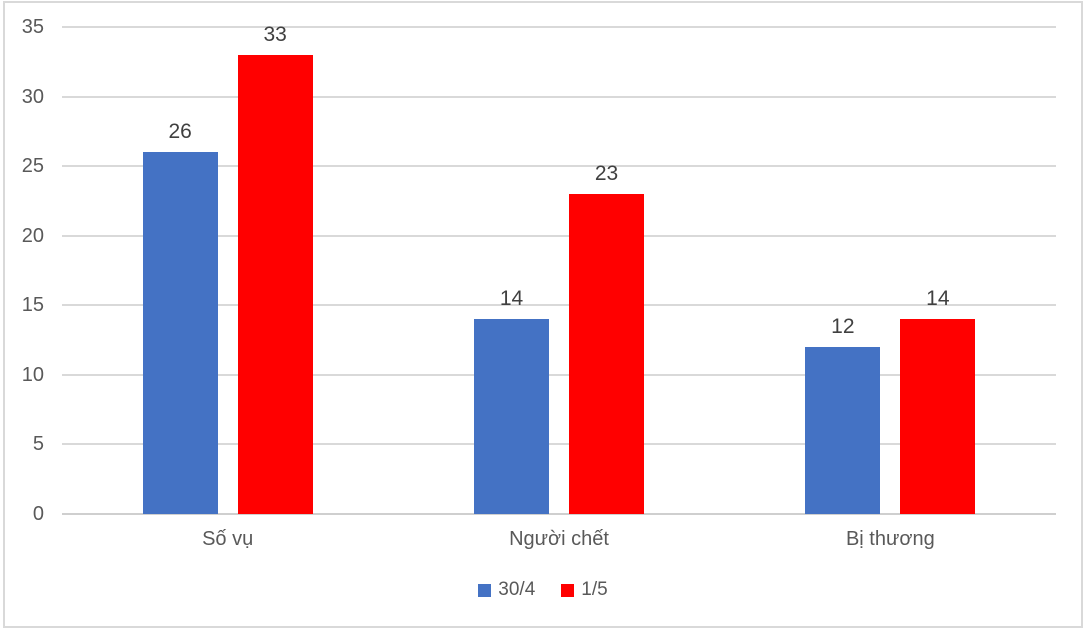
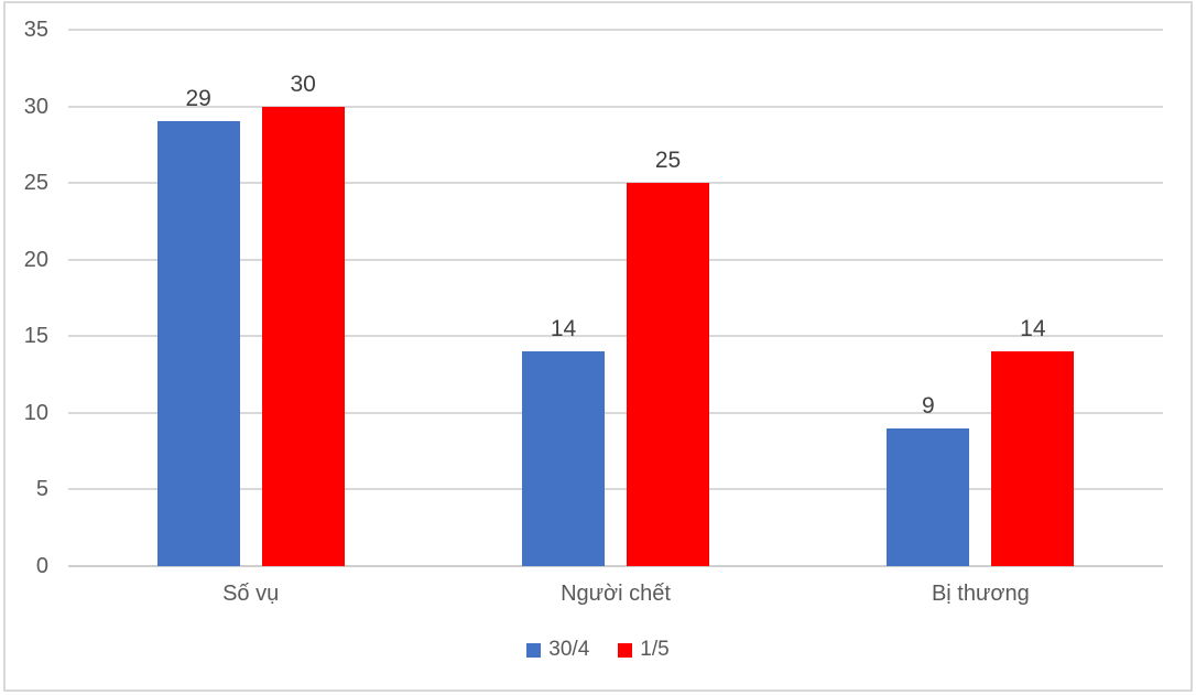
30/4/Số vụ: 26 -> 29
1/5/Số vụ: 33 -> 30
1/5/Người chết: 23 -> 25
30/4/Bị thương: 12 -> 9
